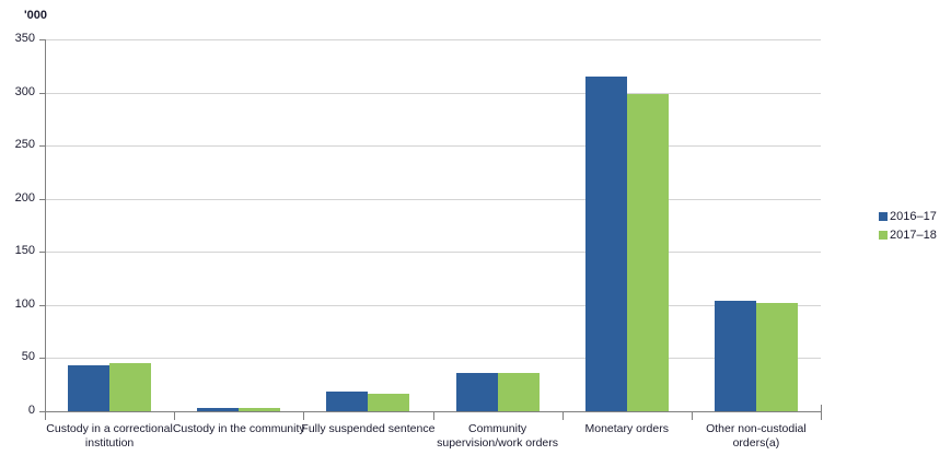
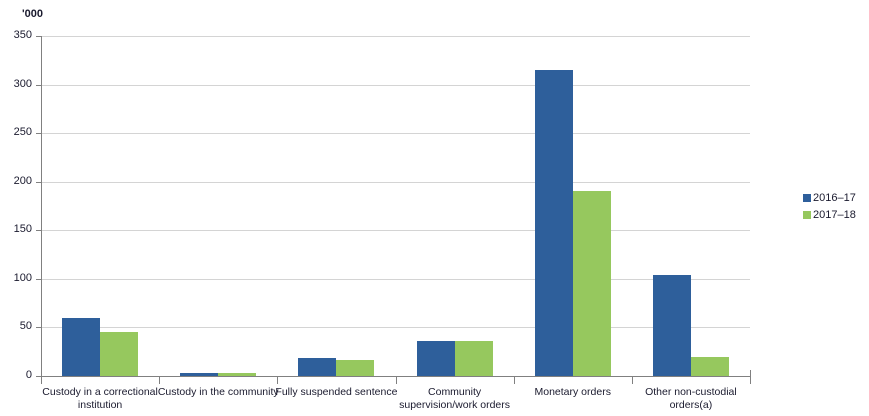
2016–17/Custody in a correctional institution: 40 -> 60
2017–18/Monetary orders: 300 -> 190
2017–18/Other non-custodial orders(a): 100 -> 20
